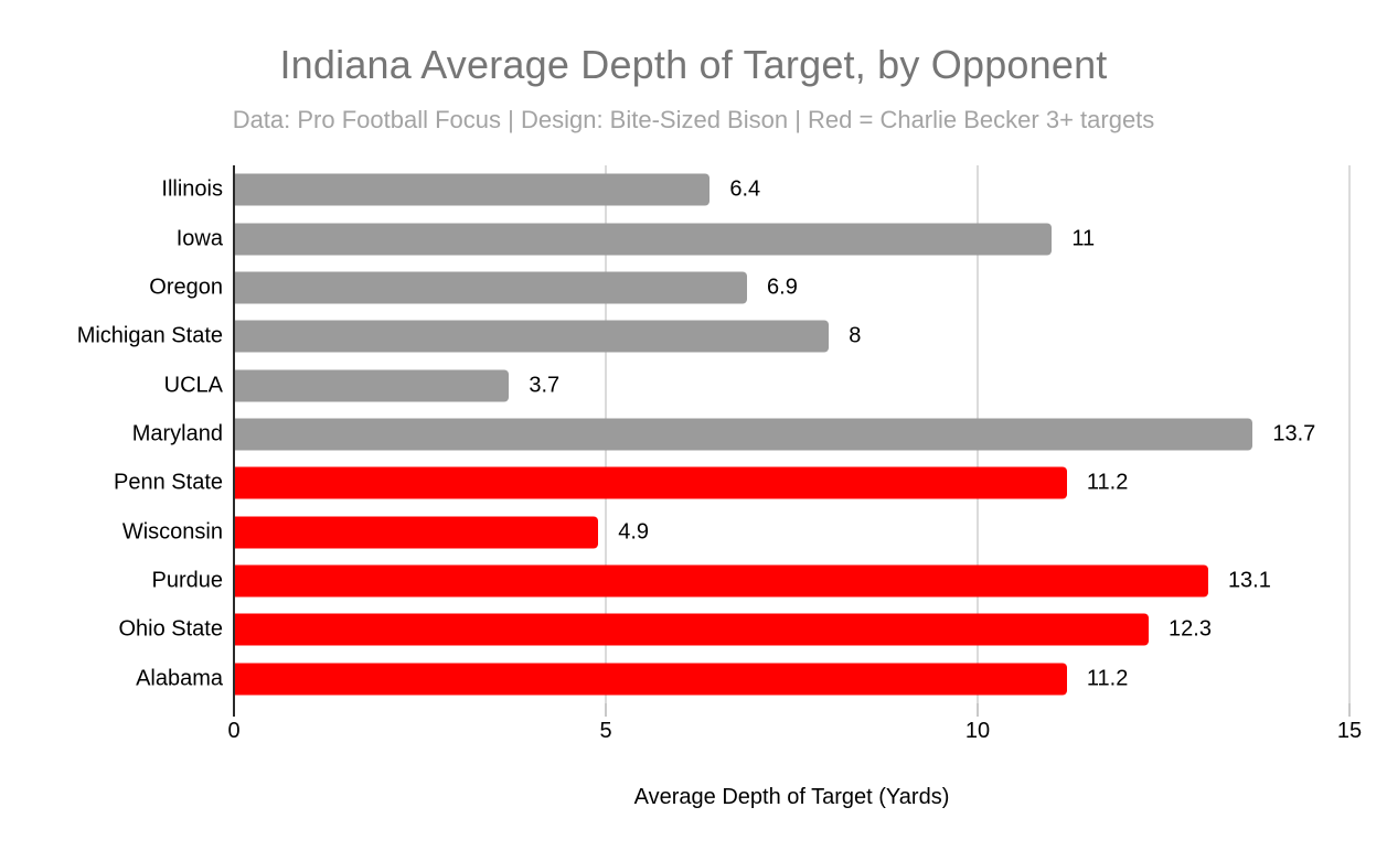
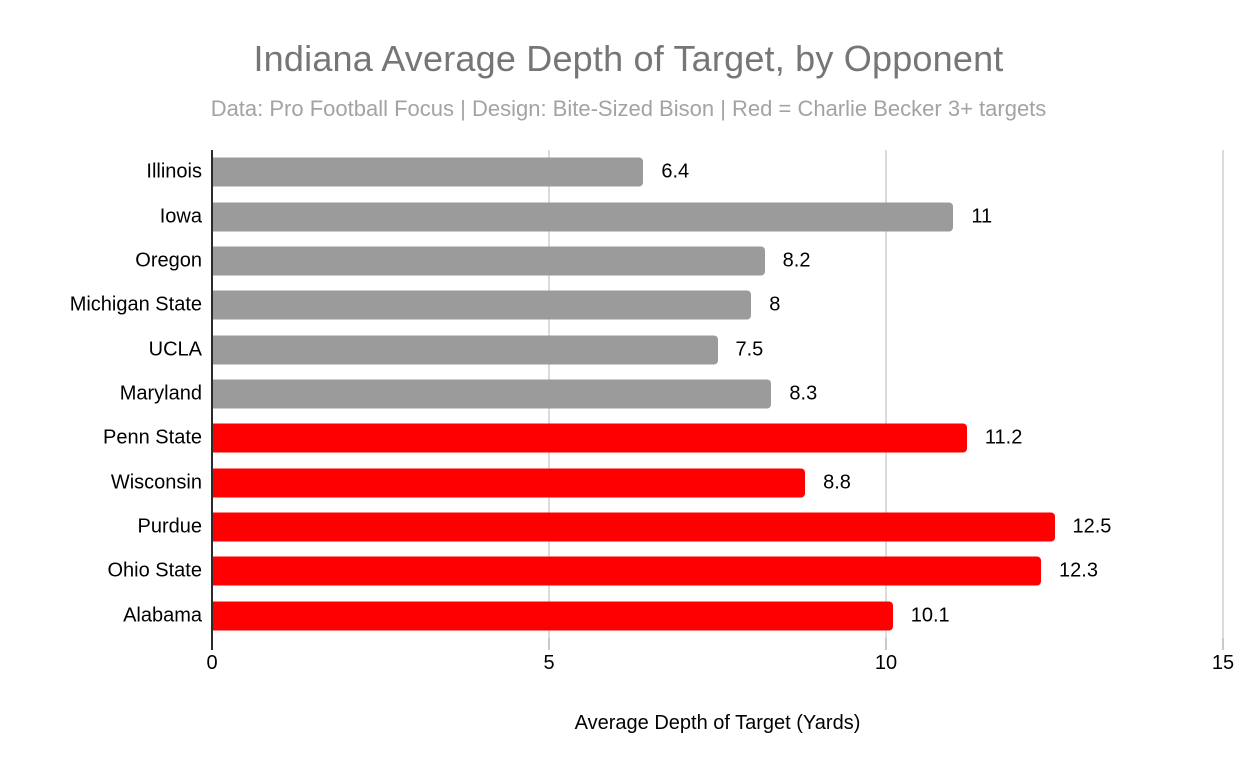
Oregon: 6.9 -> 8.2
UCLA: 3.7 -> 7.5
Maryland: 13.7 -> 8.3
Wisconsin: 4.9 -> 8.8
Purdue: 13.1 -> 12.5
Alabama: 11.2 -> 10.1
